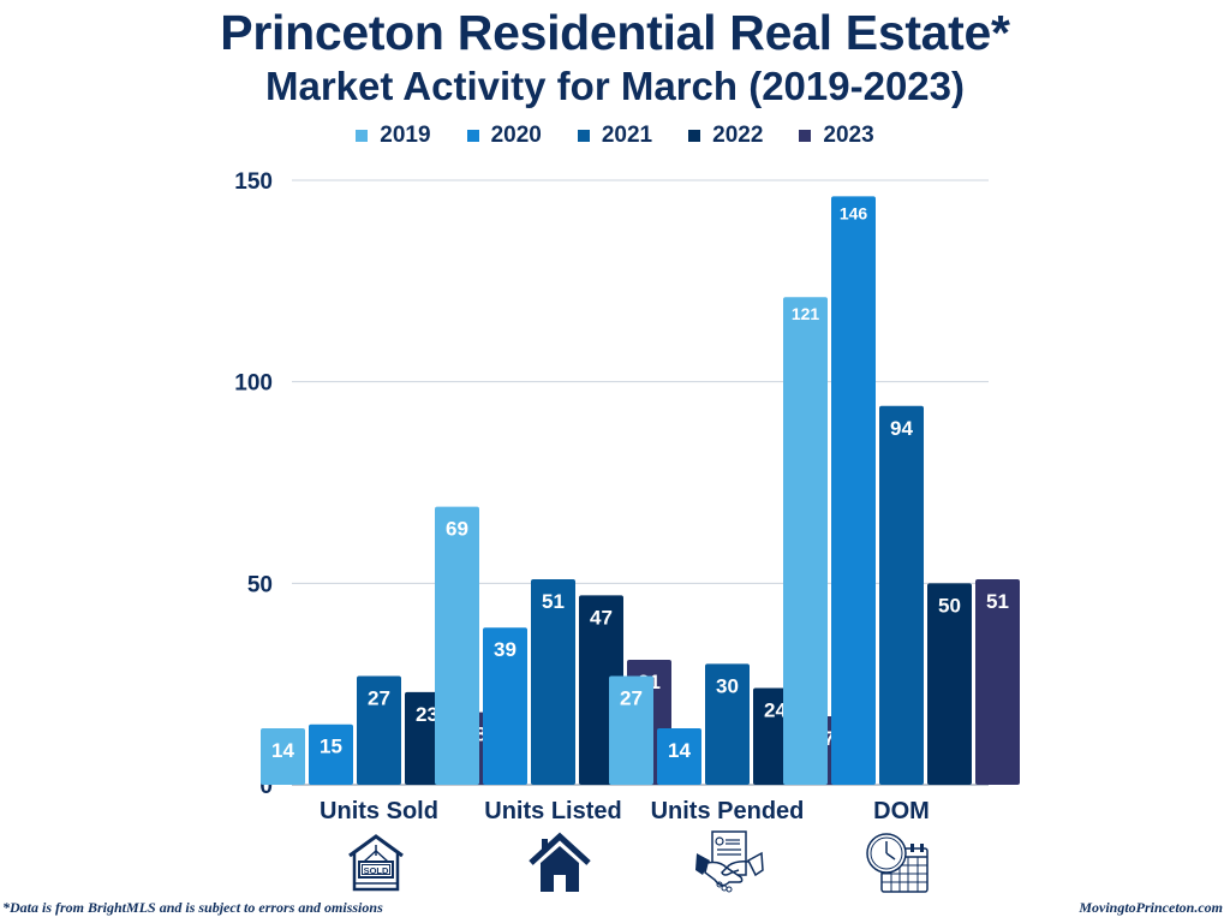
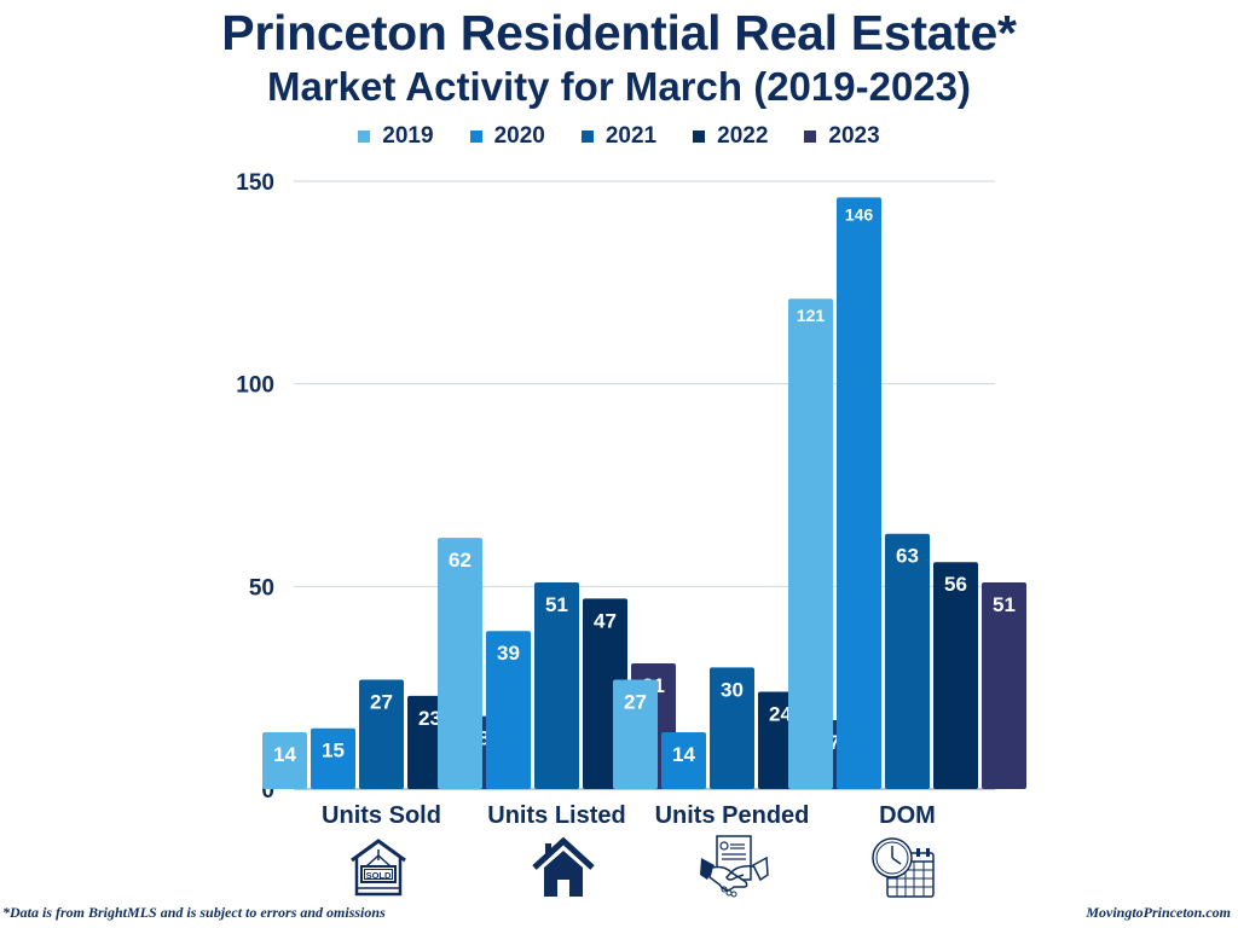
2019/Units Listed: 69 -> 62
2021/DOM: 94 -> 63
2022/DOM: 50 -> 56
